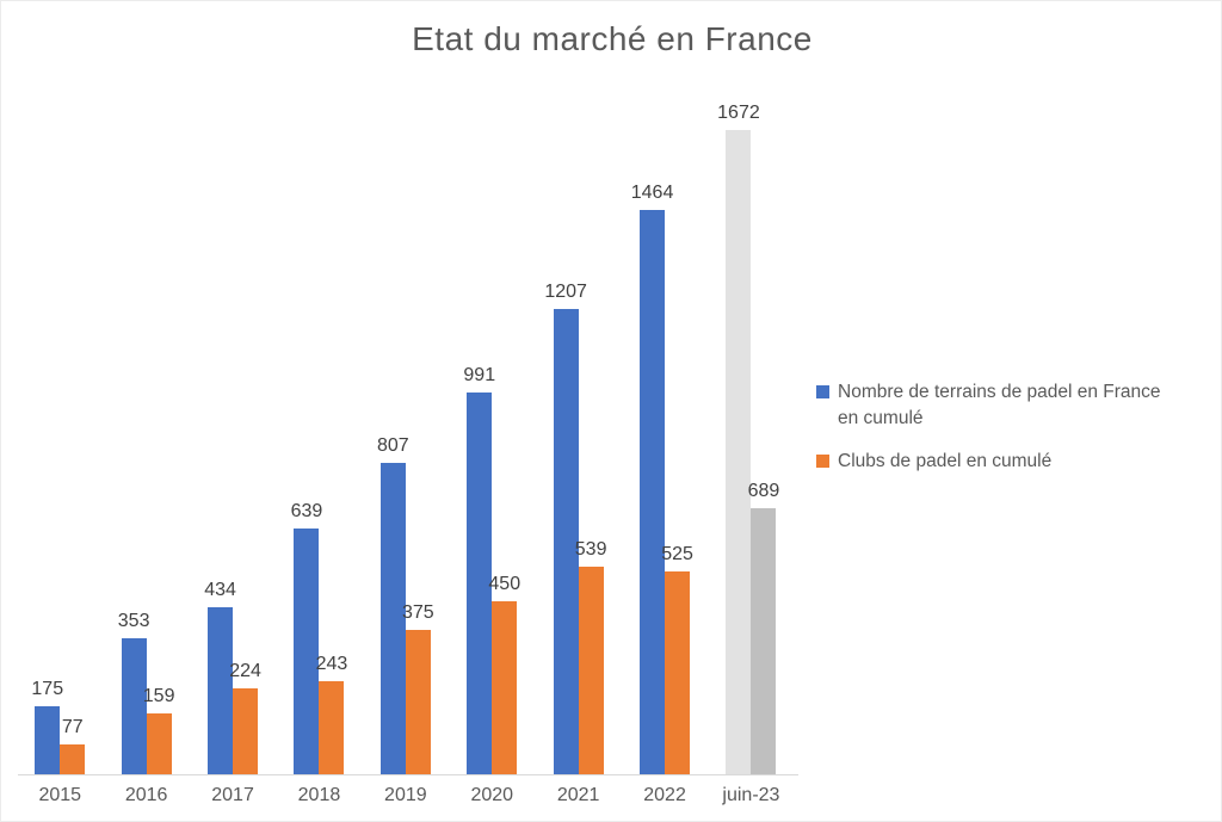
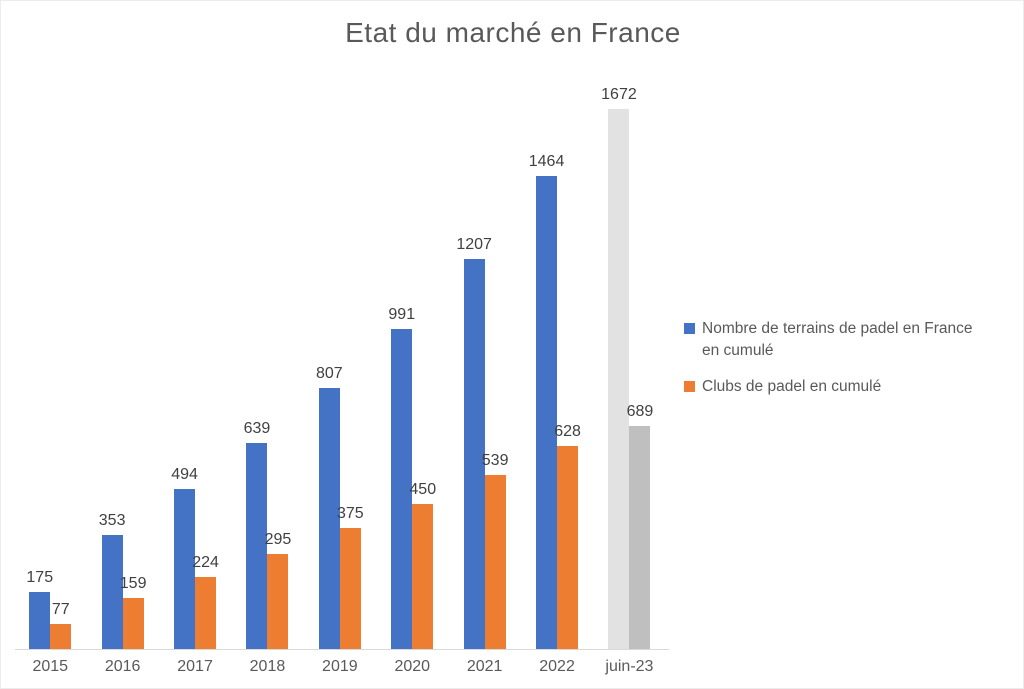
Nombre de terrains de padel en France en cumulé/2017: 434 -> 494
Clubs de padel en cumulé/2018: 243 -> 295
Clubs de padel en cumulé/2022: 525 -> 628
